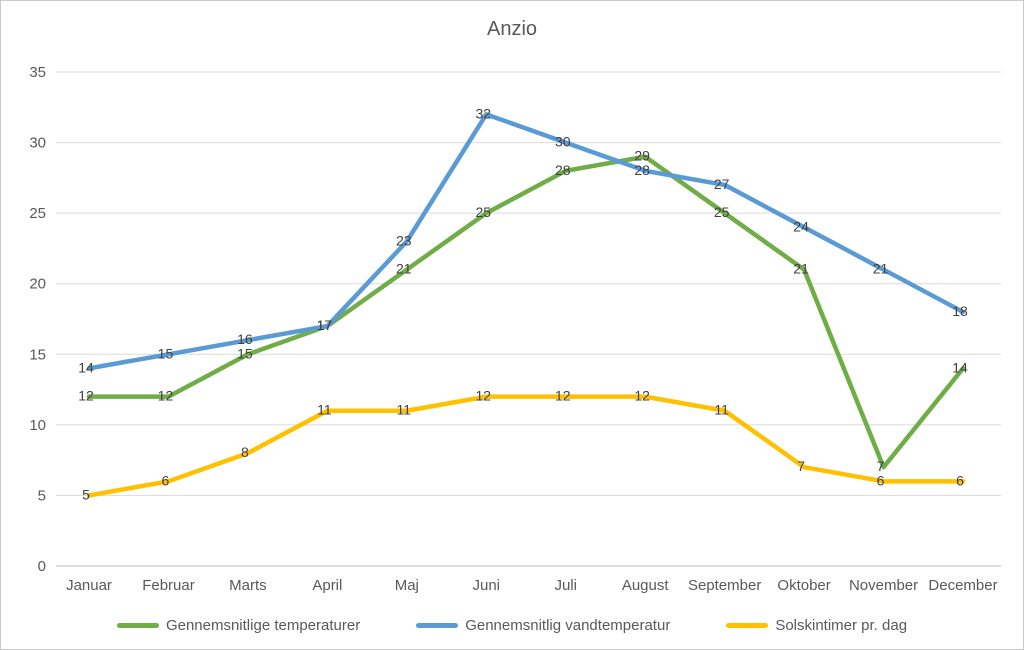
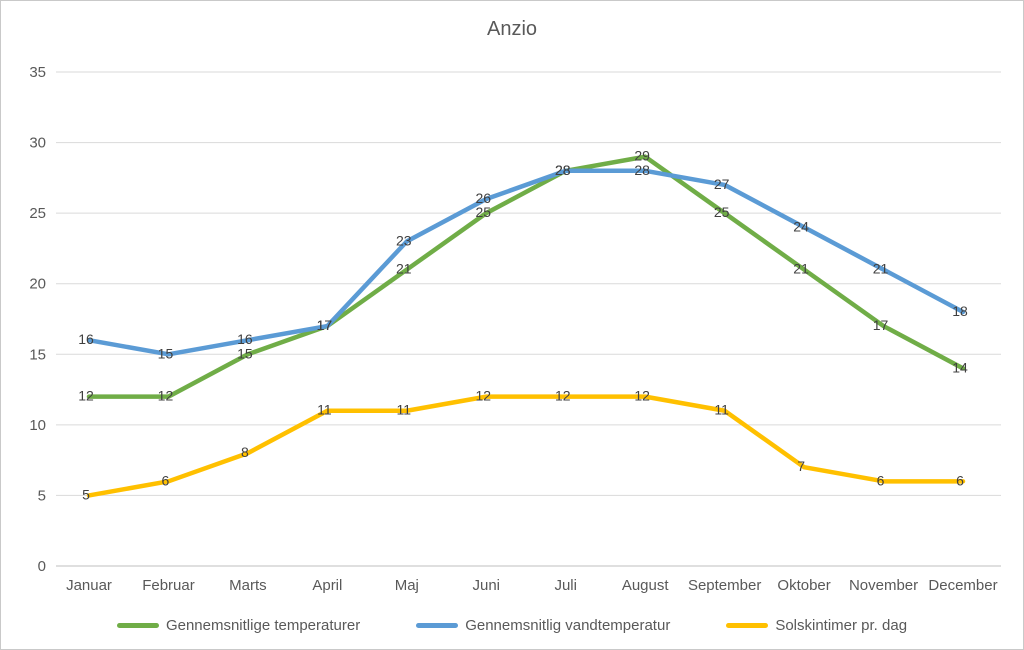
Gennemsnitlig vandtemperatur/Januar: 14 -> 16
Gennemsnitlig vandtemperatur/Juni: 32 -> 26
Gennemsnitlig vandtemperatur/Juli: 30 -> 28
Gennemsnitlige temperaturer/November: 7 -> 17
